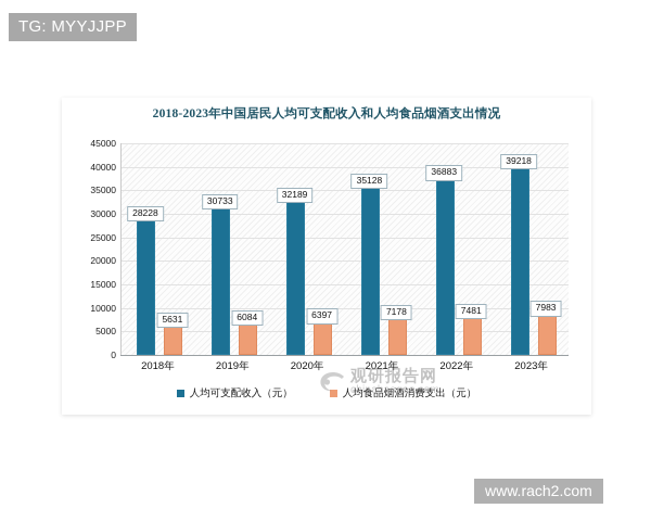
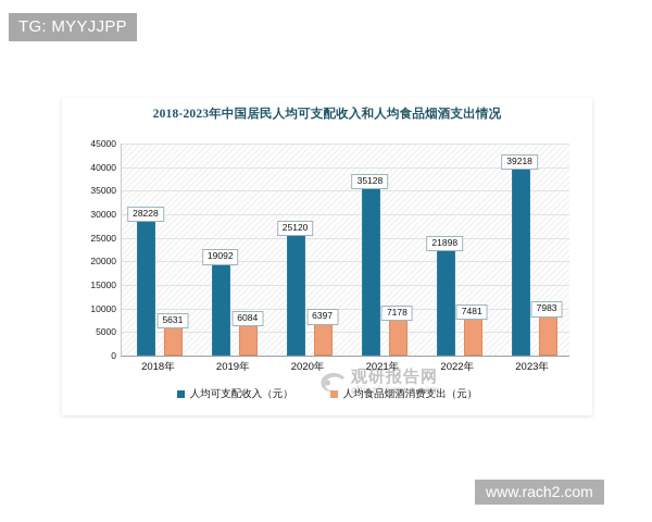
人均可支配收入（元）/2019年: 30733 -> 19092
人均可支配收入（元）/2020年: 32189 -> 25120
人均可支配收入（元）/2022年: 36883 -> 21898
